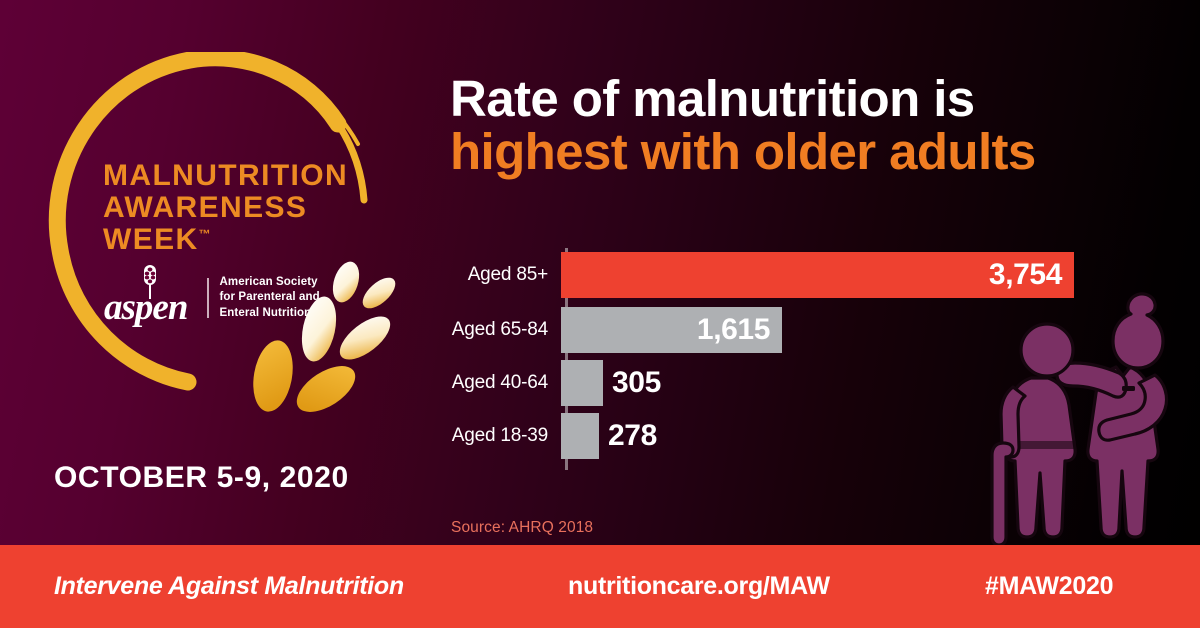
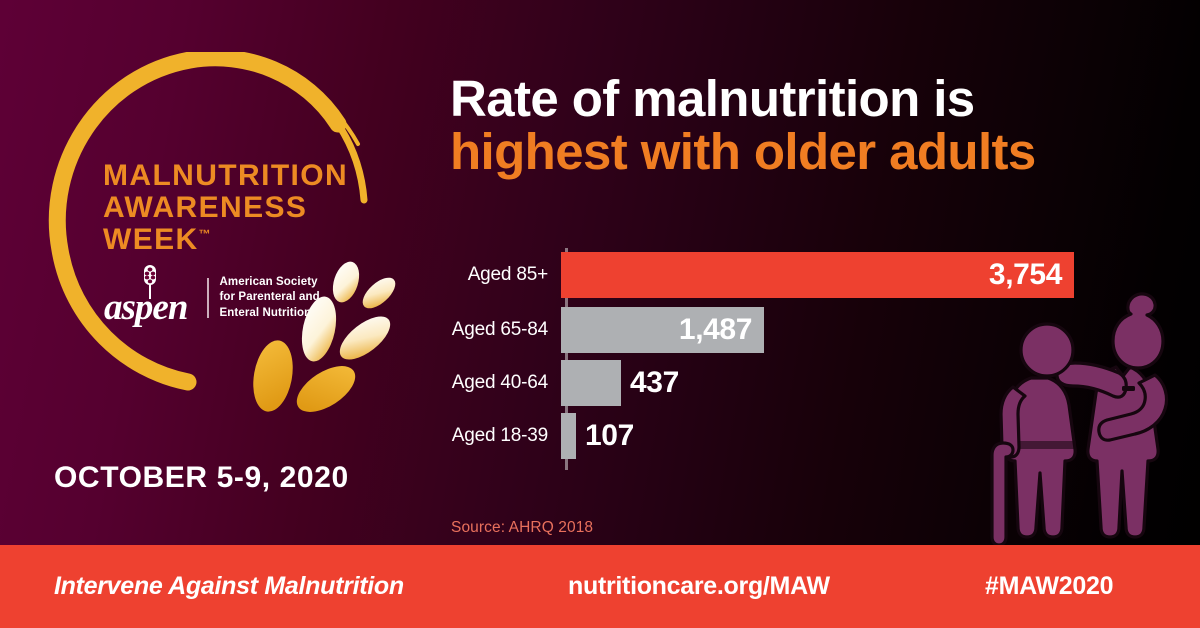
Aged 65-84: 1,615 -> 1,487
Aged 40-64: 305 -> 437
Aged 18-39: 278 -> 107
